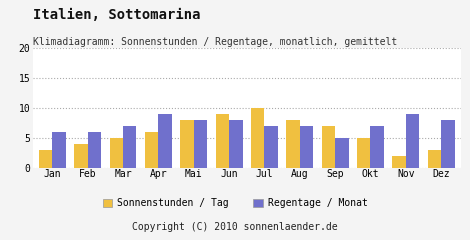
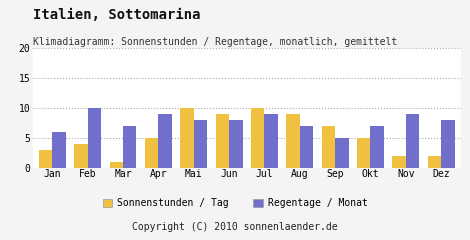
Regentage / Monat/Feb: 6 -> 10
Sonnenstunden / Tag/Mar: 5 -> 1
Sonnenstunden / Tag/Apr: 6 -> 5
Sonnenstunden / Tag/Mai: 8 -> 10
Regentage / Monat/Jul: 7 -> 9
Sonnenstunden / Tag/Aug: 8 -> 9
Sonnenstunden / Tag/Dez: 3 -> 2
